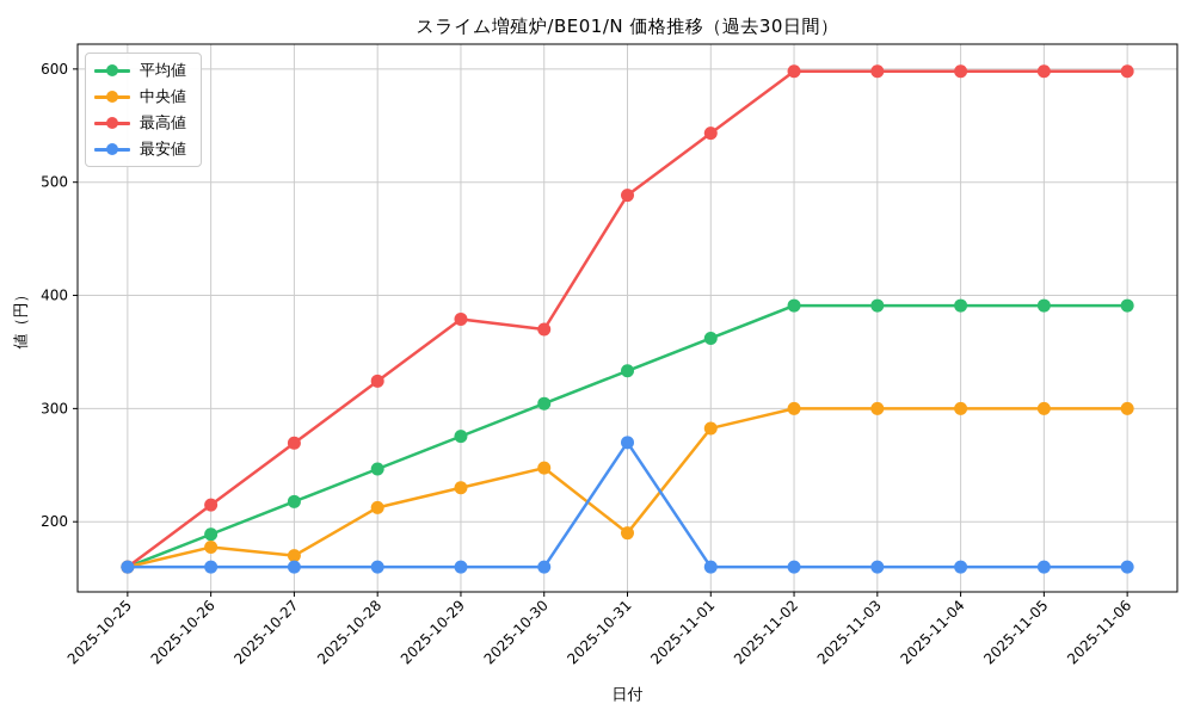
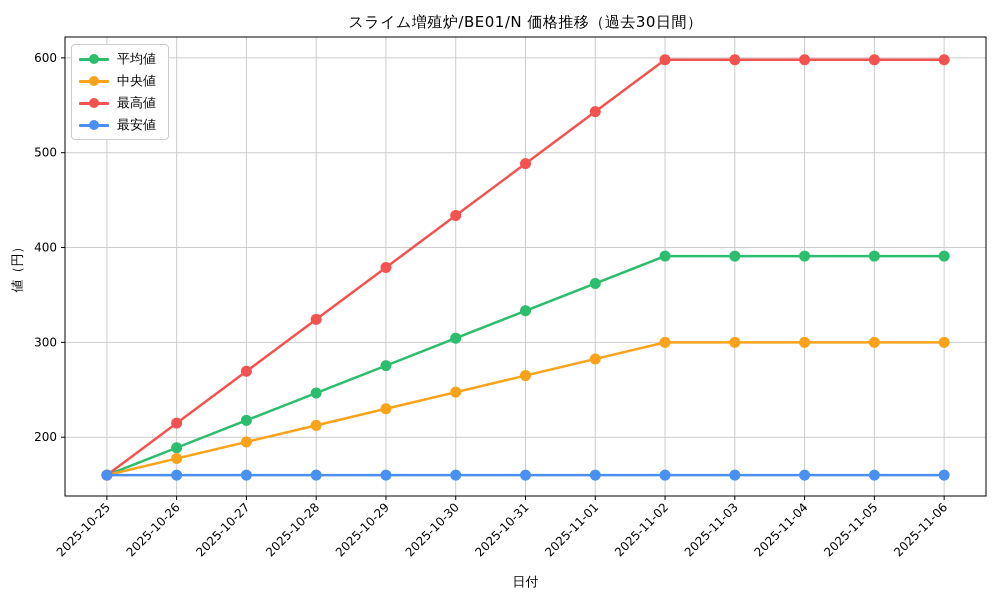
中央値/2025-10-27: 170 -> 200
最高値/2025-10-30: 370 -> 430
中央値/2025-10-31: 190 -> 260
最安値/2025-10-31: 270 -> 160
